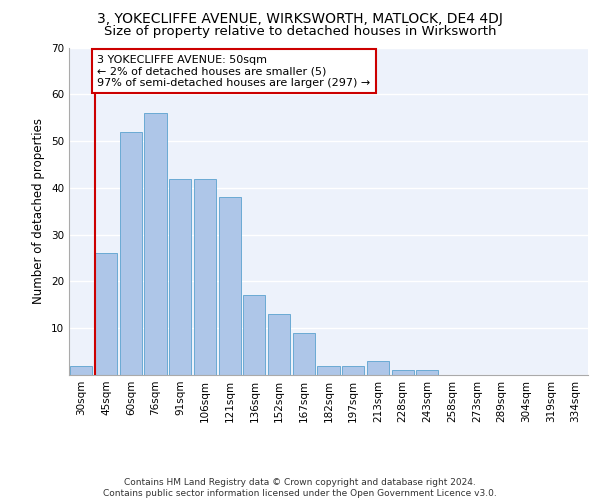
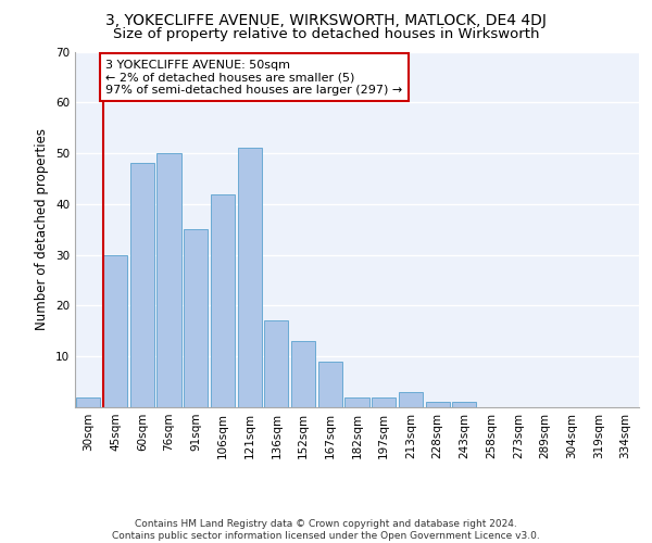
45sqm: 26 -> 30
60sqm: 52 -> 48
76sqm: 56 -> 50
91sqm: 42 -> 35
121sqm: 38 -> 51
